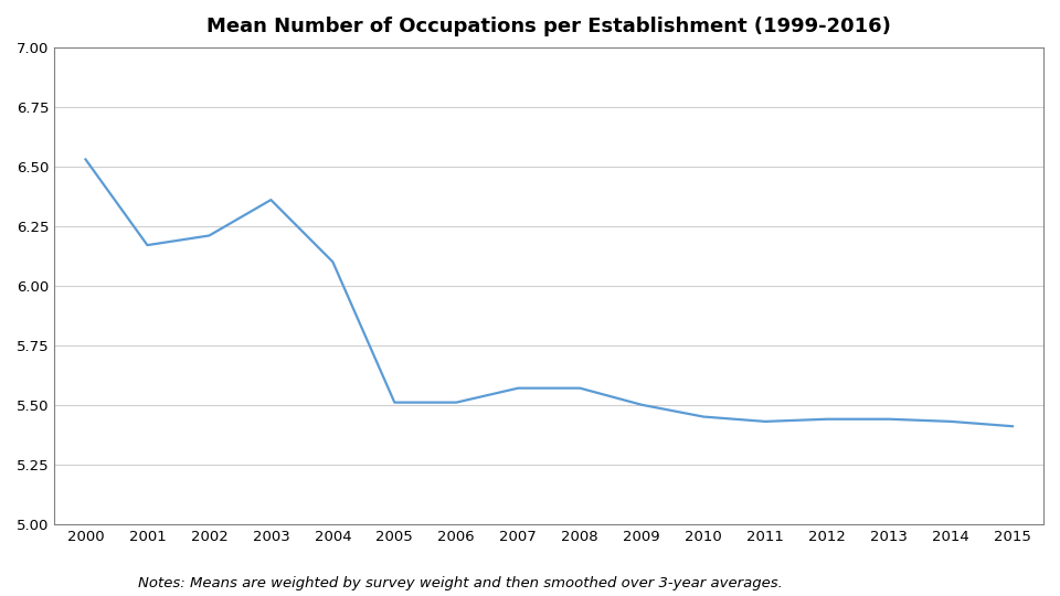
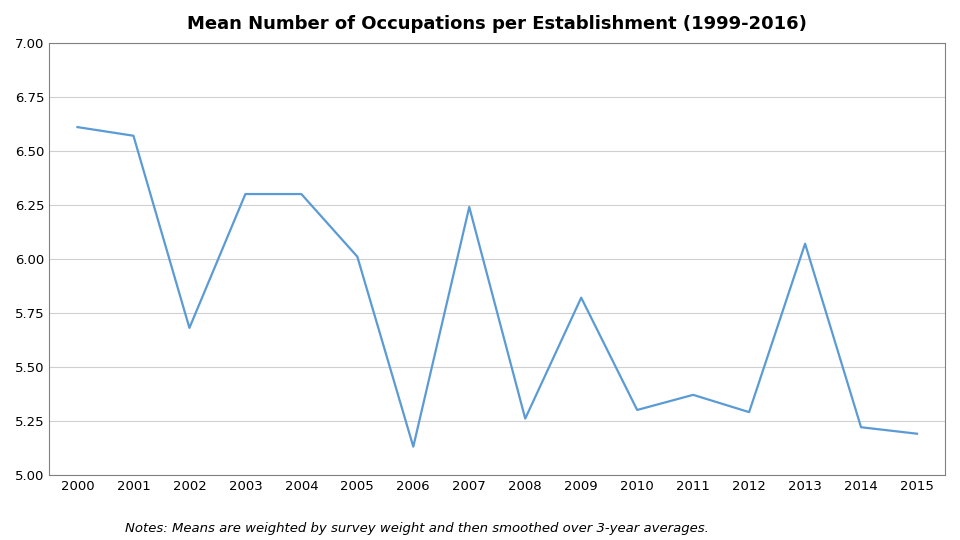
2000: 6.53 -> 6.61
2001: 6.17 -> 6.57
2002: 6.21 -> 5.68
2003: 6.36 -> 6.30
2004: 6.10 -> 6.30
2005: 5.51 -> 6.01
2006: 5.51 -> 5.13
2007: 5.57 -> 6.24
2008: 5.57 -> 5.26
2009: 5.50 -> 5.82
2010: 5.45 -> 5.30
2011: 5.43 -> 5.37
2012: 5.44 -> 5.29
2013: 5.44 -> 6.07
2014: 5.43 -> 5.22
2015: 5.41 -> 5.19
